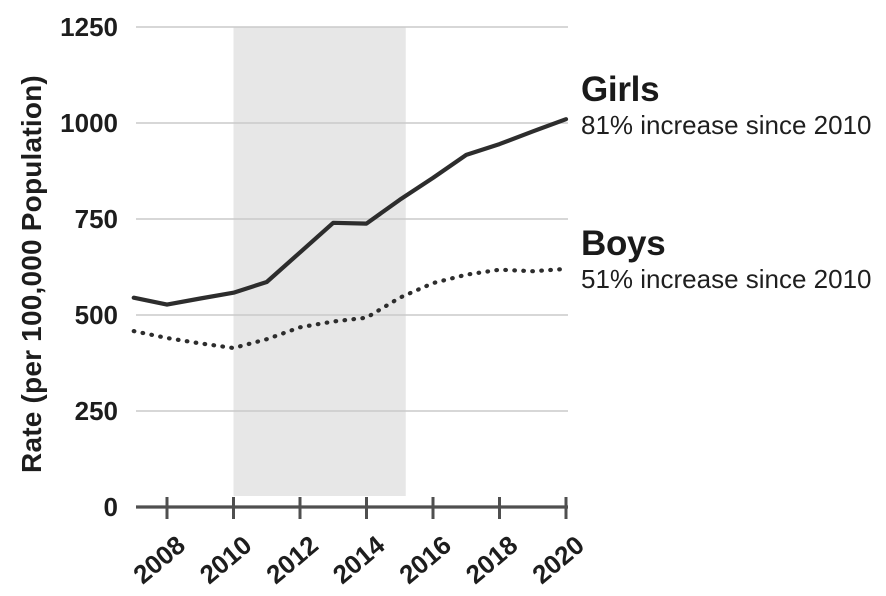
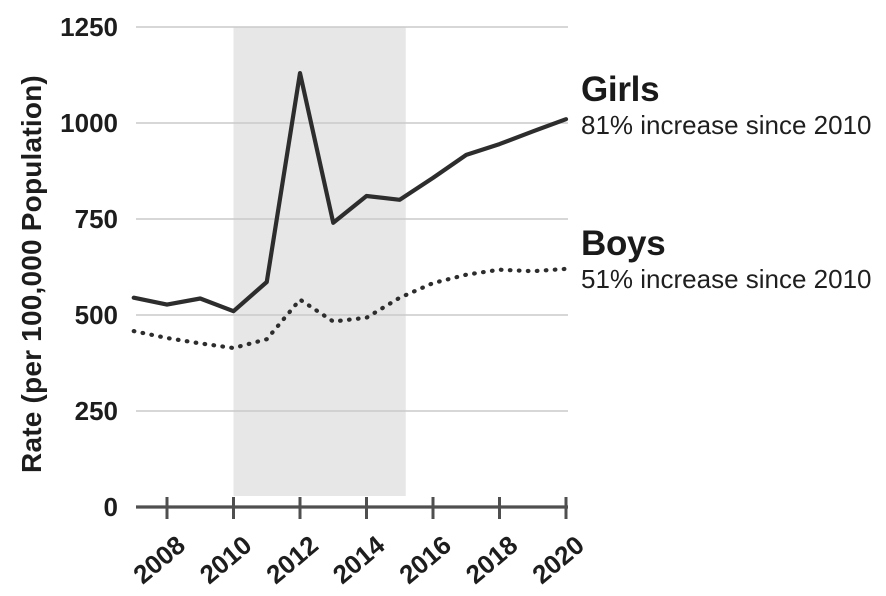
Girls/2010: 560 -> 510
Girls/2012: 660 -> 1130
Boys/2012: 470 -> 540
Girls/2014: 740 -> 810
